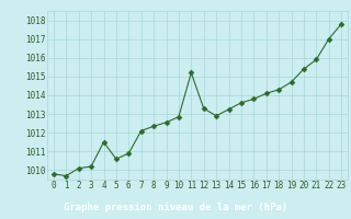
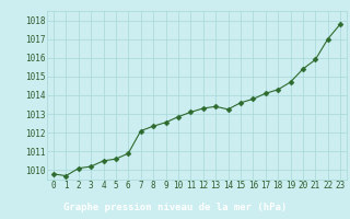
4: 1011.5 -> 1010.5
11: 1015.2 -> 1013.1
13: 1012.9 -> 1013.4
